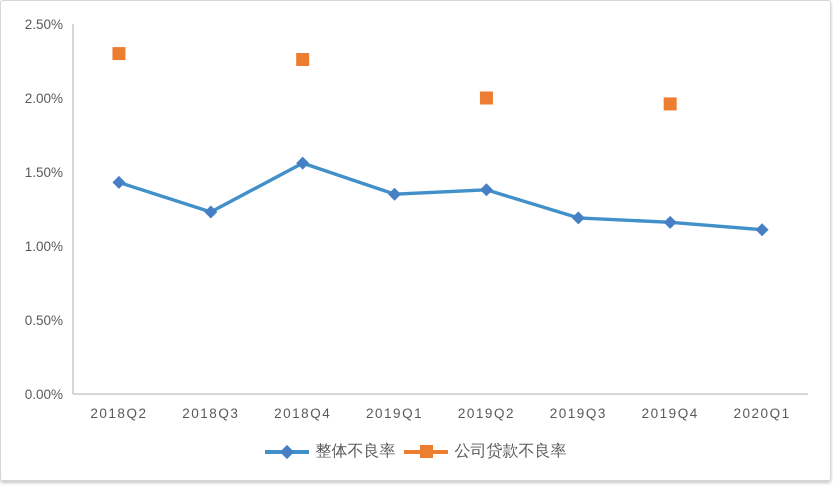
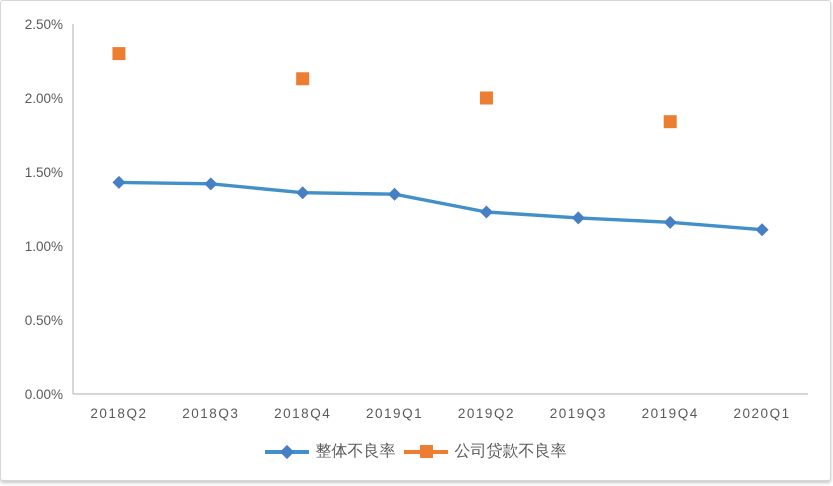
整体不良率/2018Q3: 1.23% -> 1.42%
整体不良率/2018Q4: 1.56% -> 1.36%
公司贷款不良率/2018Q4: 2.26% -> 2.13%
整体不良率/2019Q2: 1.38% -> 1.23%
公司贷款不良率/2019Q4: 1.96% -> 1.84%
